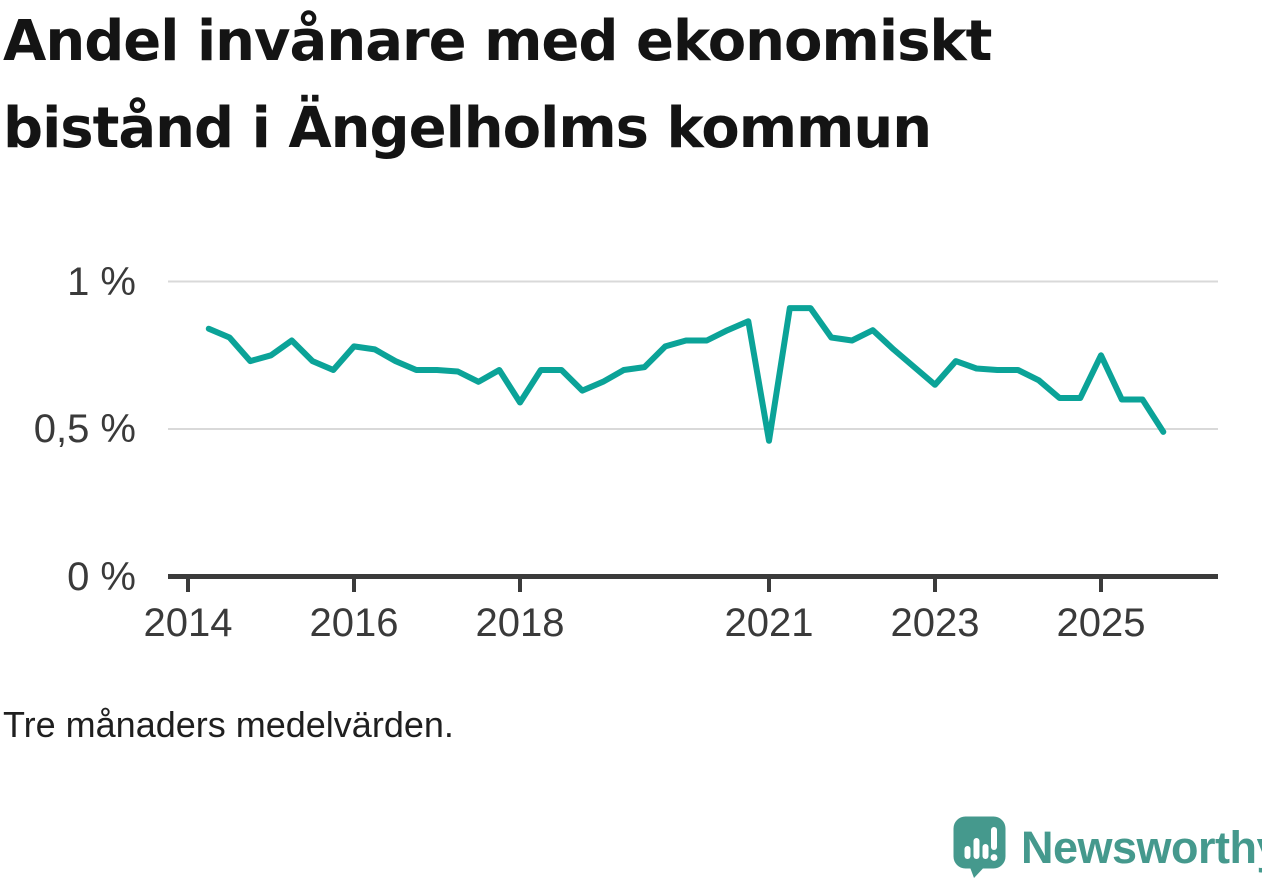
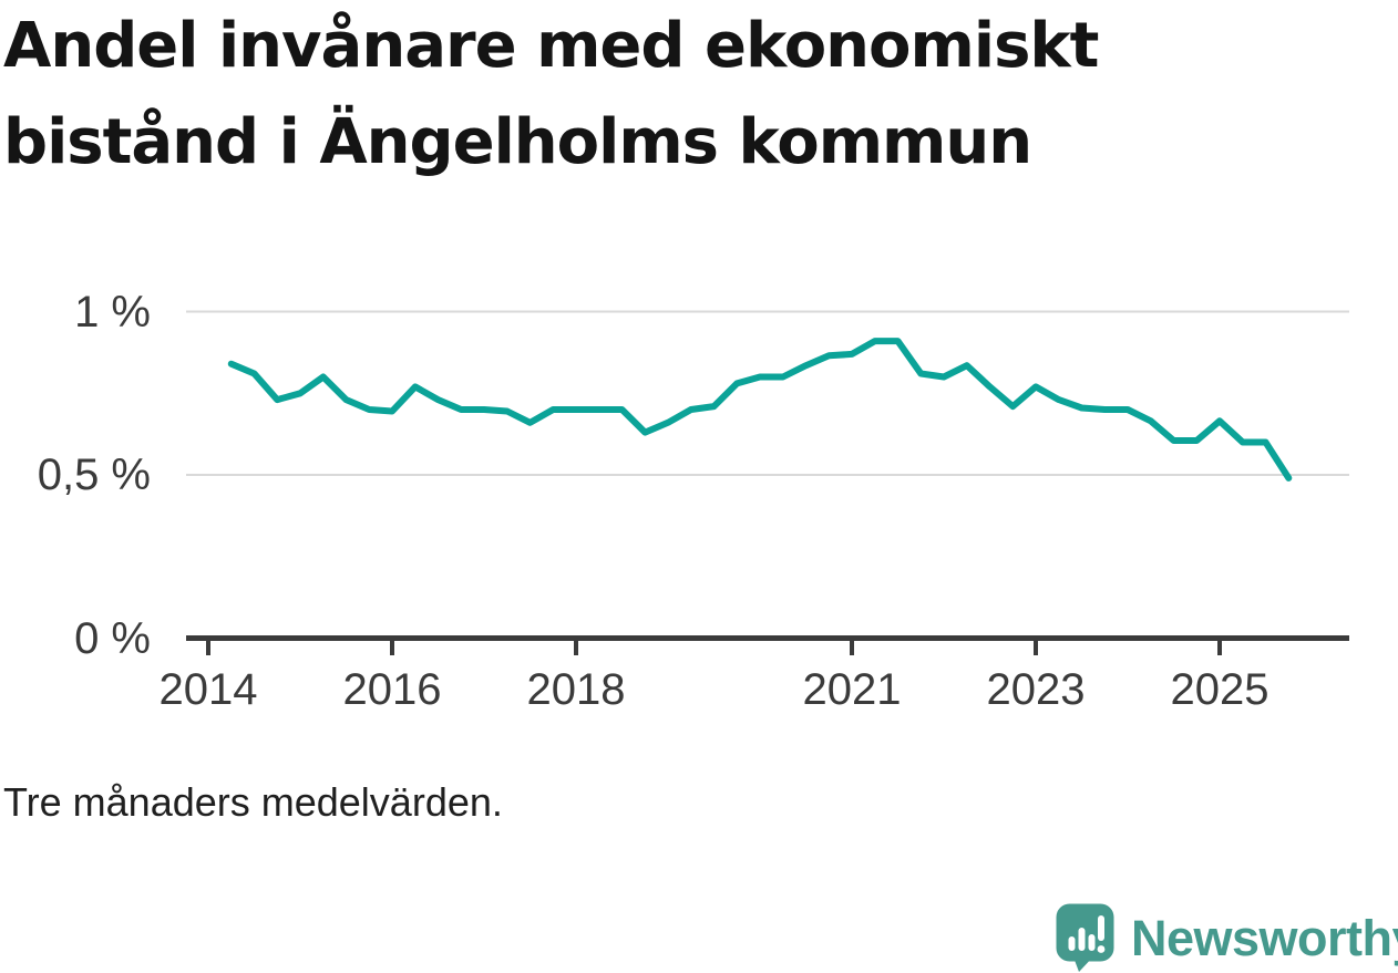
2016: 0,78% -> 0,69%
2018: 0,59% -> 0,70%
2021: 0,46% -> 0,87%
2023: 0,65% -> 0,77%
2025: 0,75% -> 0,67%
